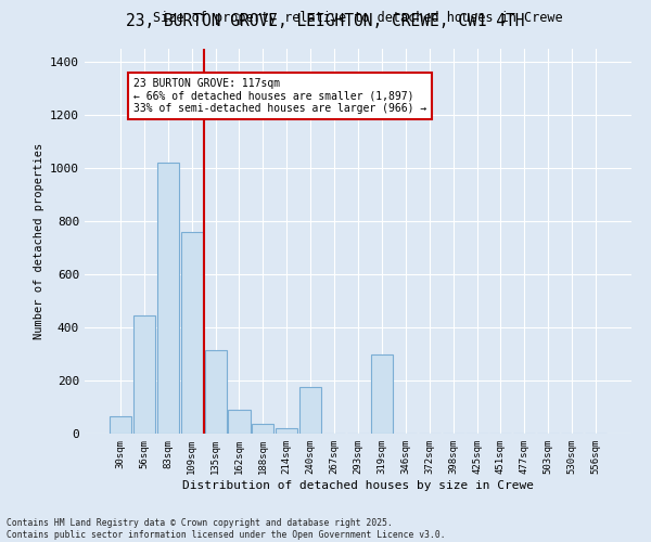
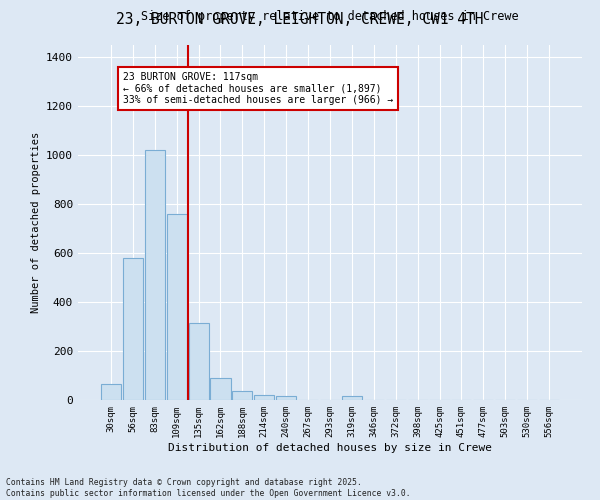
56sqm: 445 -> 580
240sqm: 175 -> 15
319sqm: 300 -> 15
